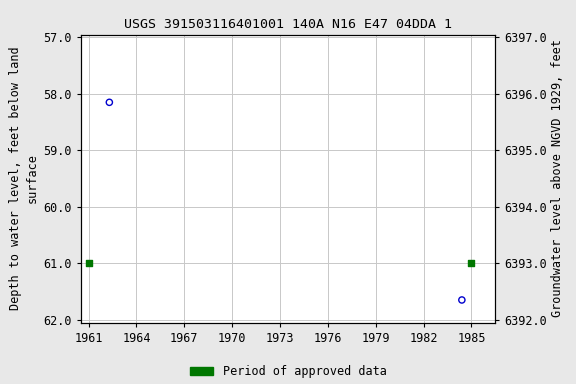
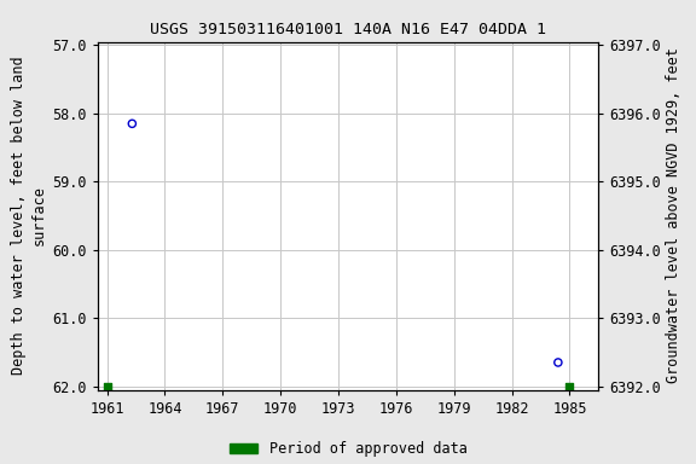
Period of approved data/1961: 61 -> 62
Period of approved data/1985: 61 -> 62
